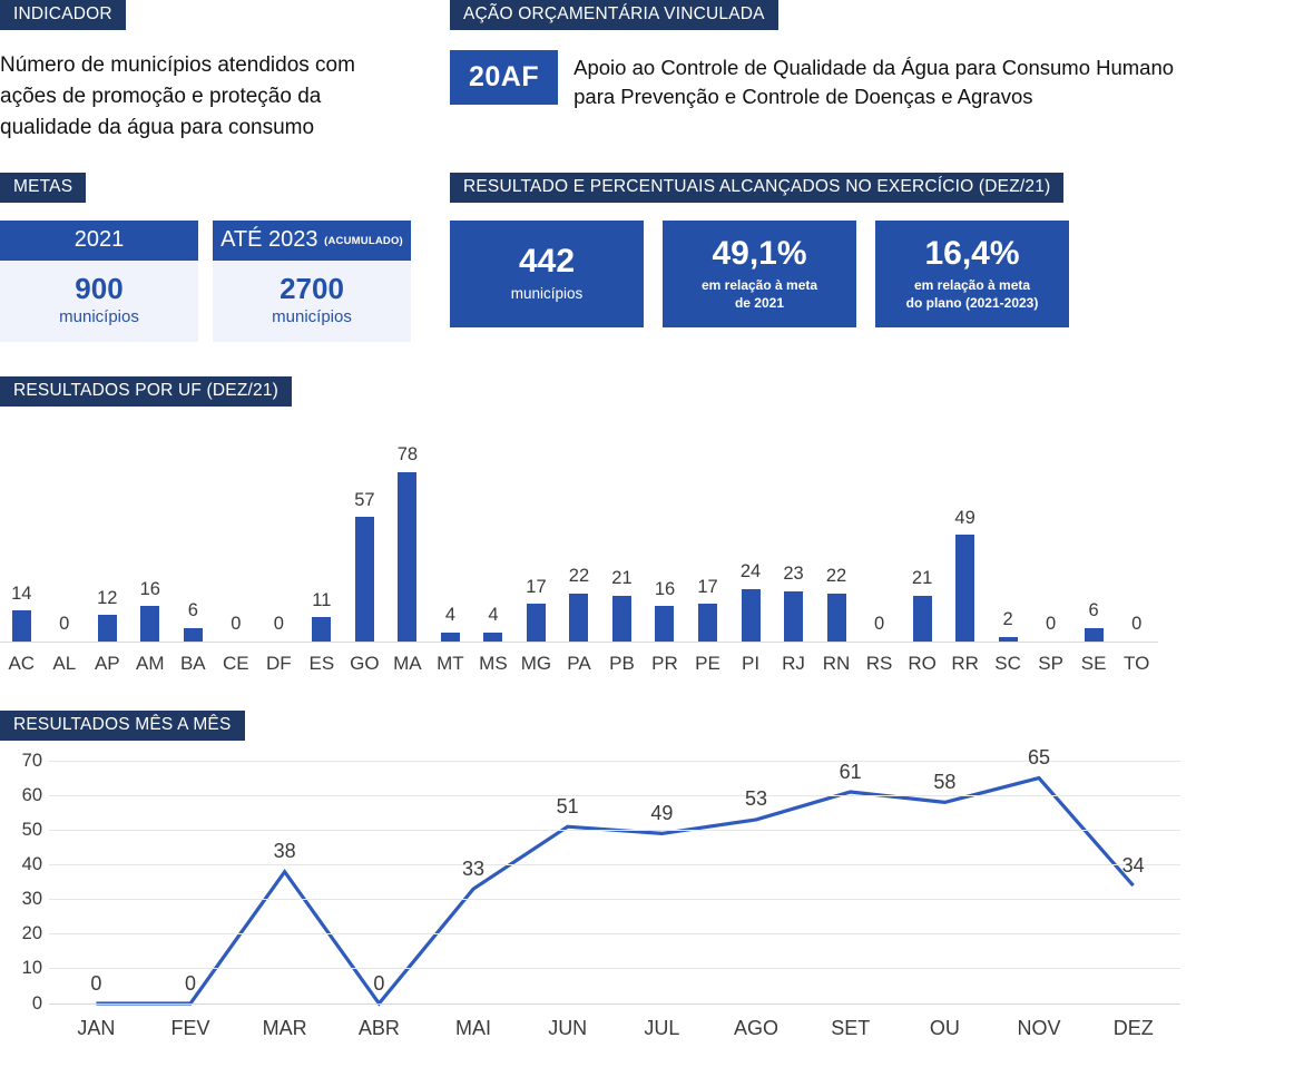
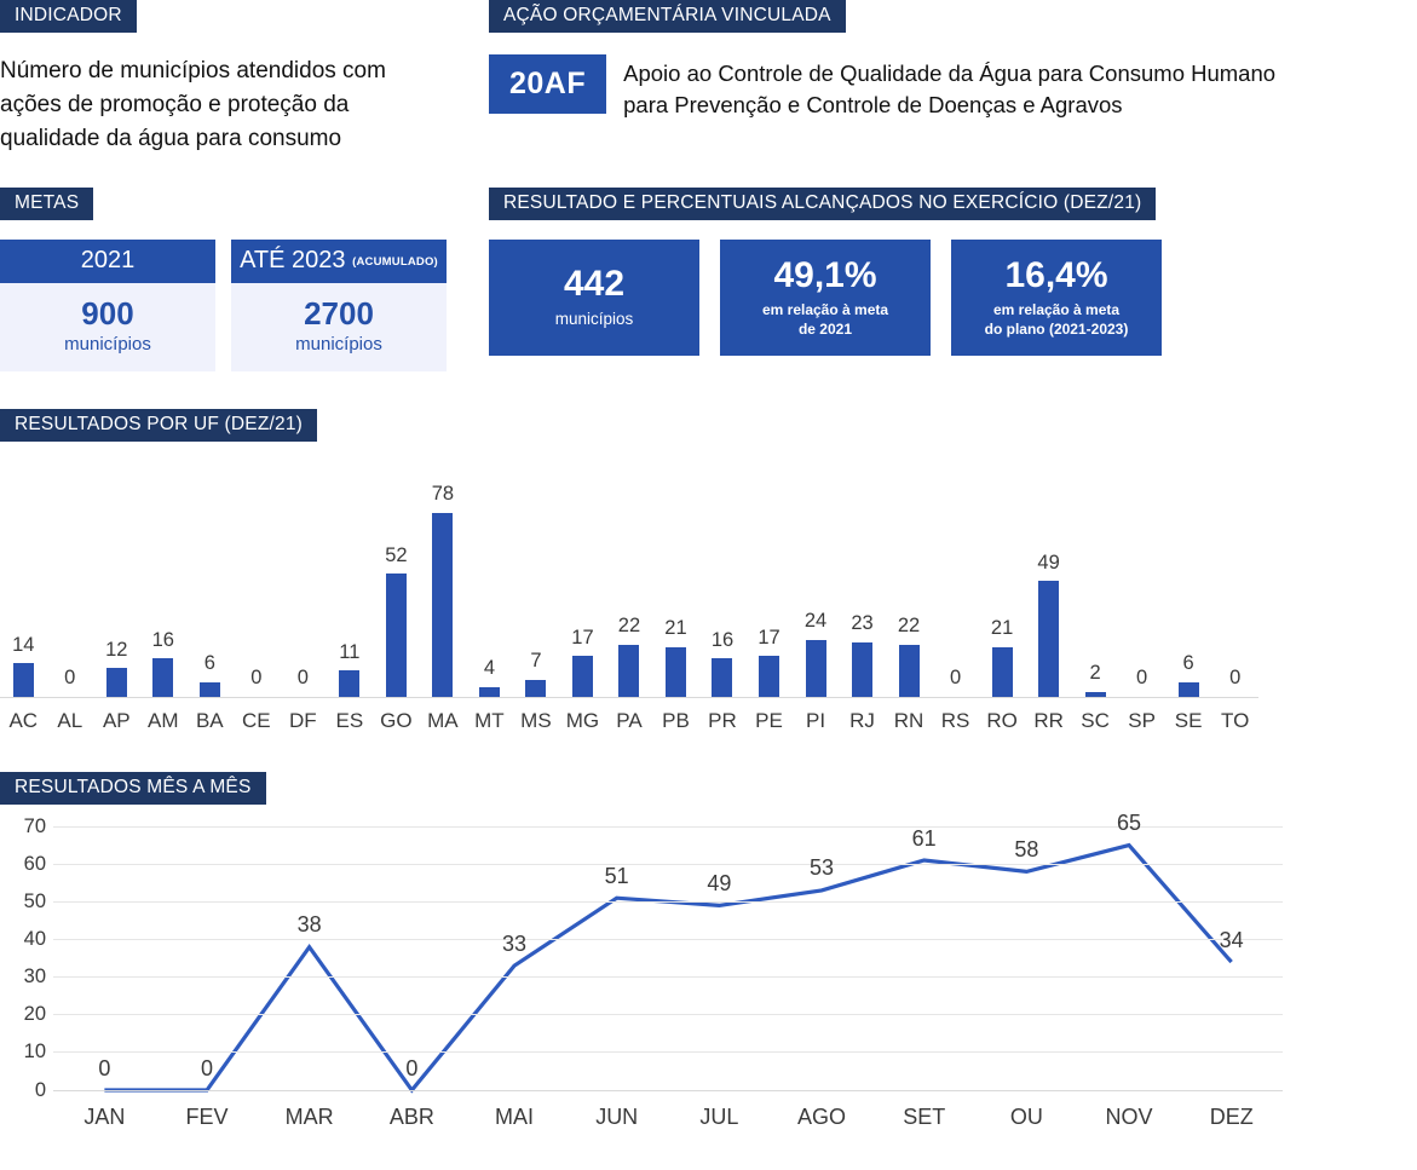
RESULTADOS POR UF (DEZ/21)/GO: 57 -> 52
RESULTADOS POR UF (DEZ/21)/MS: 4 -> 7
